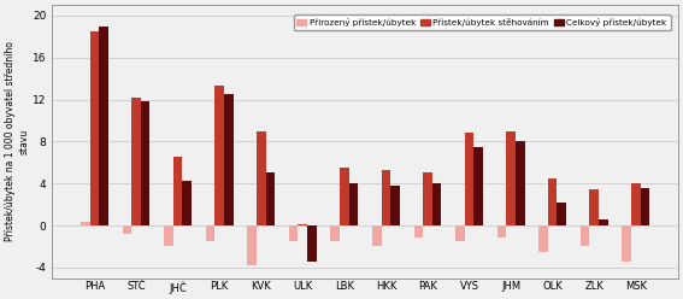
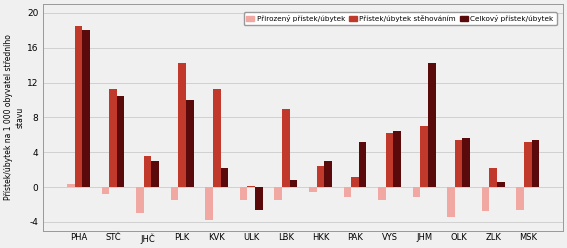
Celkový přístek/úbytek/PHA: 19.0 -> 18.0
Přístek/úbytek stěhováním/STČ: 12.2 -> 11.2
Celkový přístek/úbytek/STČ: 11.8 -> 10.4
Přirozený přístek/úbytek/JHČ: -2.0 -> -3.0
Přístek/úbytek stěhováním/JHČ: 6.5 -> 3.6
Celkový přístek/úbytek/JHČ: 4.2 -> 3.0
Přístek/úbytek stěhováním/PLK: 13.3 -> 14.2
Celkový přístek/úbytek/PLK: 12.5 -> 10.0
Přístek/úbytek stěhováním/KVK: 9.0 -> 11.2
Celkový přístek/úbytek/KVK: 5.0 -> 2.2
Celkový přístek/úbytek/ULK: -3.5 -> -2.6
Přístek/úbytek stěhováním/LBK: 5.5 -> 9.0
Celkový přístek/úbytek/LBK: 4.0 -> 0.8
Přirozený přístek/úbytek/HKK: -2.0 -> -0.6
Přístek/úbytek stěhováním/HKK: 5.3 -> 2.4
Celkový přístek/úbytek/HKK: 3.8 -> 3.0
Přístek/úbytek stěhováním/PAK: 5.0 -> 1.2
Celkový přístek/úbytek/PAK: 4.0 -> 5.2
Přístek/úbytek stěhováním/VYS: 8.9 -> 6.2
Celkový přístek/úbytek/VYS: 7.5 -> 6.4
Přístek/úbytek stěhováním/JHM: 9.0 -> 7.0
Celkový přístek/úbytek/JHM: 8.0 -> 14.2
Přirozený přístek/úbytek/OLK: -2.5 -> -3.4
Přístek/úbytek stěhováním/OLK: 4.5 -> 5.4
Celkový přístek/úbytek/OLK: 2.2 -> 5.6
Přirozený přístek/úbytek/ZLK: -2.0 -> -2.8
Přístek/úbytek stěhováním/ZLK: 3.5 -> 2.2
Přirozený přístek/úbytek/MSK: -3.5 -> -2.6
Přístek/úbytek stěhováním/MSK: 4.0 -> 5.2
Celkový přístek/úbytek/MSK: 3.6 -> 5.4
